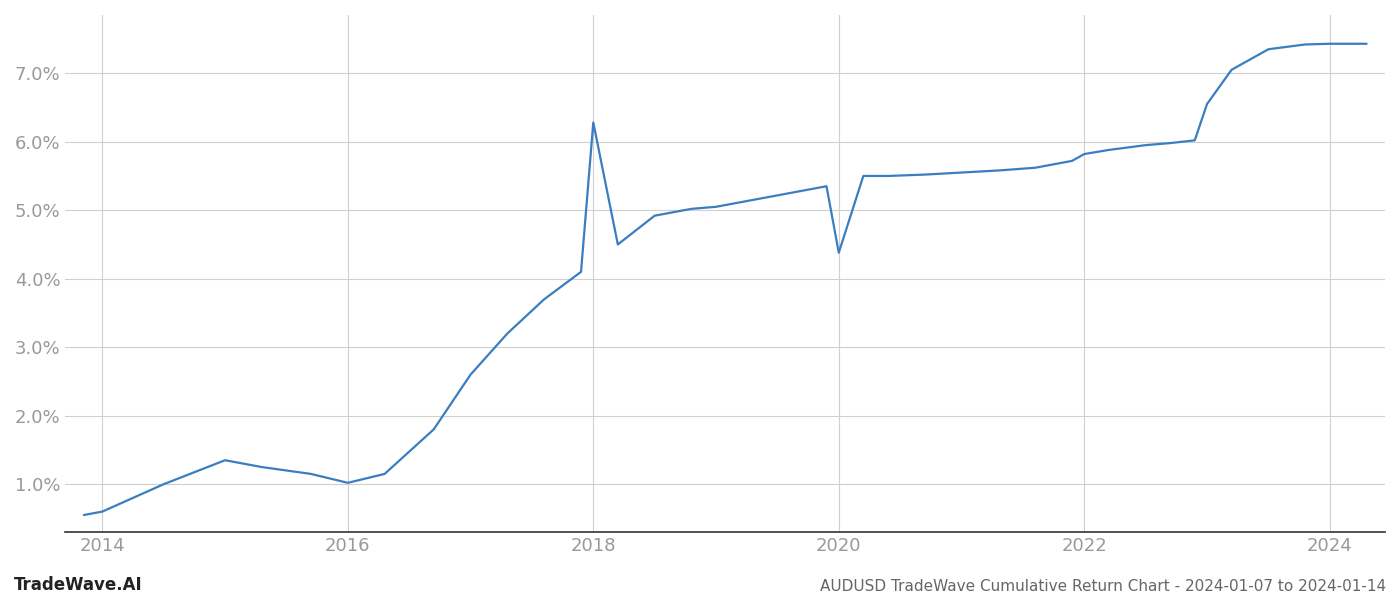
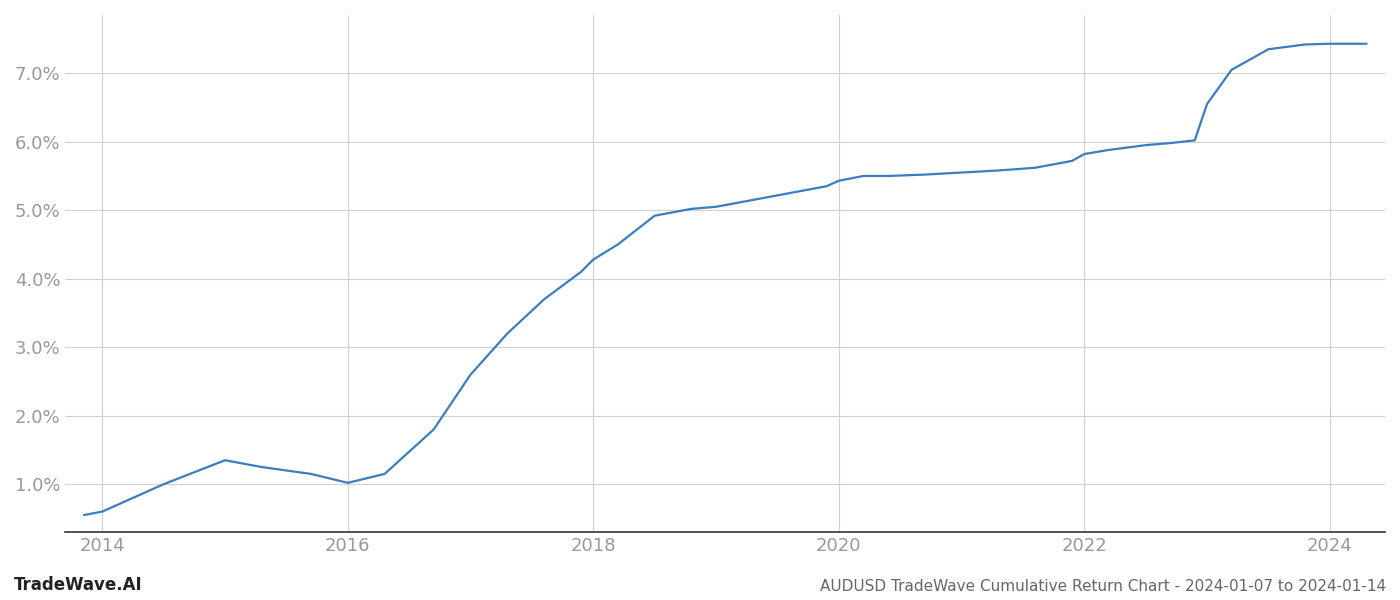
2018: 6.28% -> 4.28%
2020: 4.38% -> 5.43%
